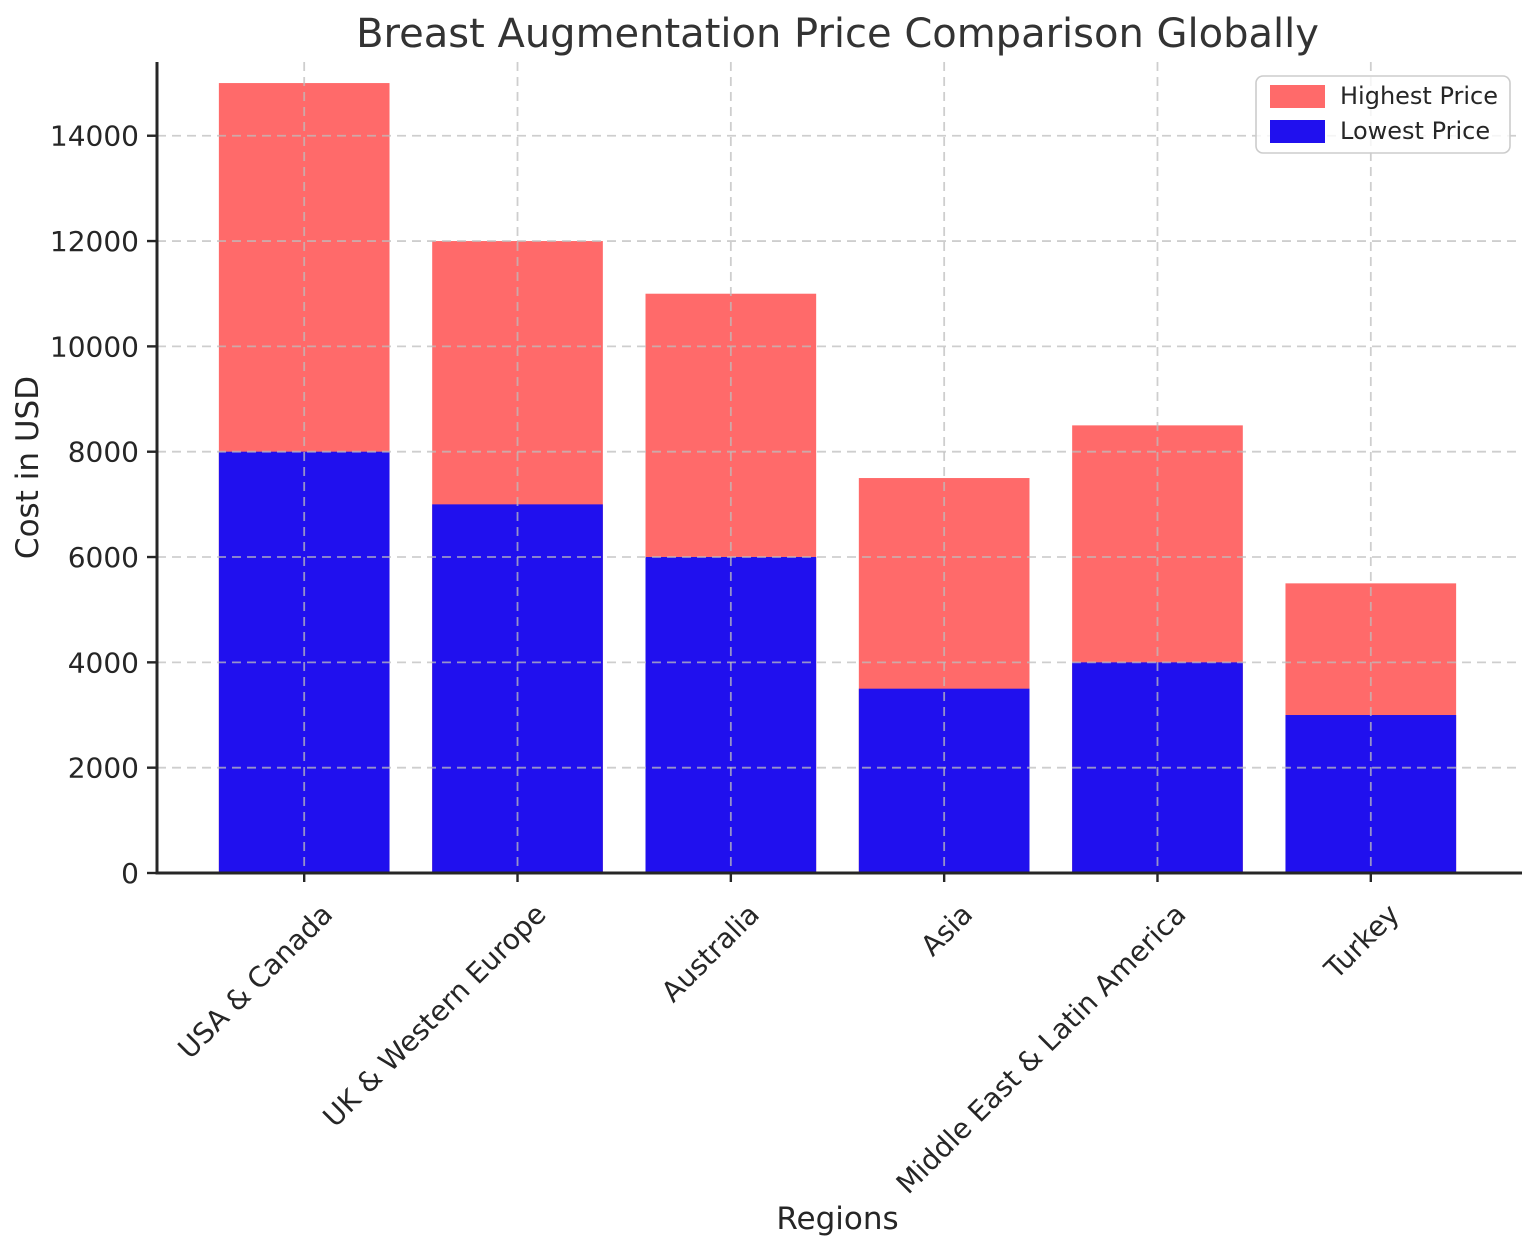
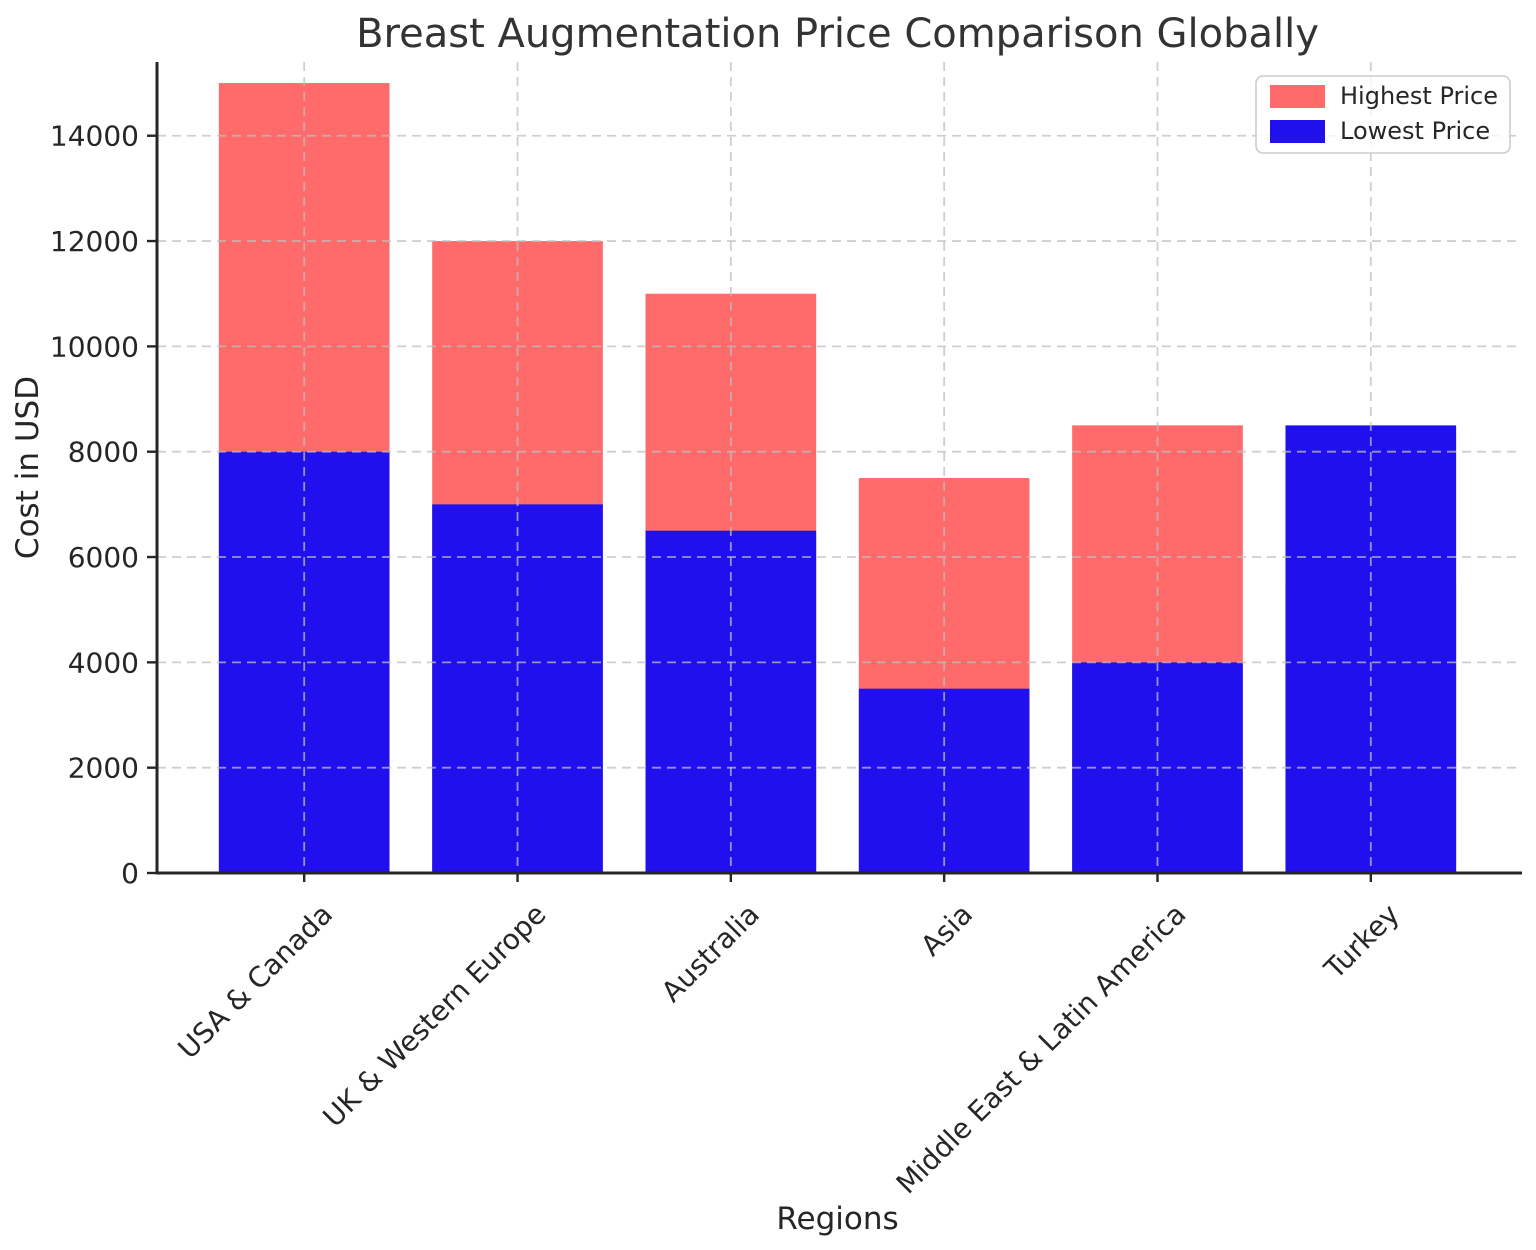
Lowest Price/Australia: 6000 -> 6500
Lowest Price/Turkey: 3000 -> 8500
